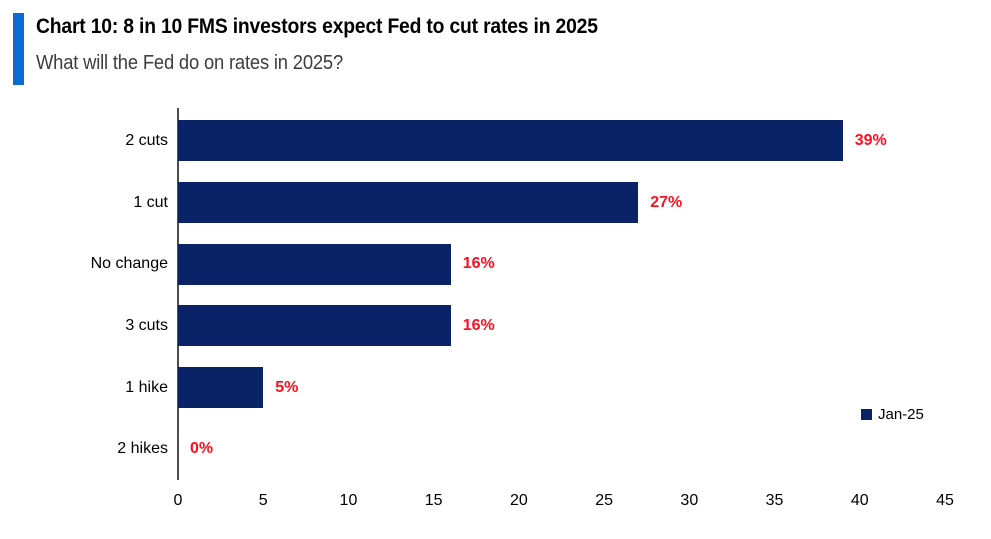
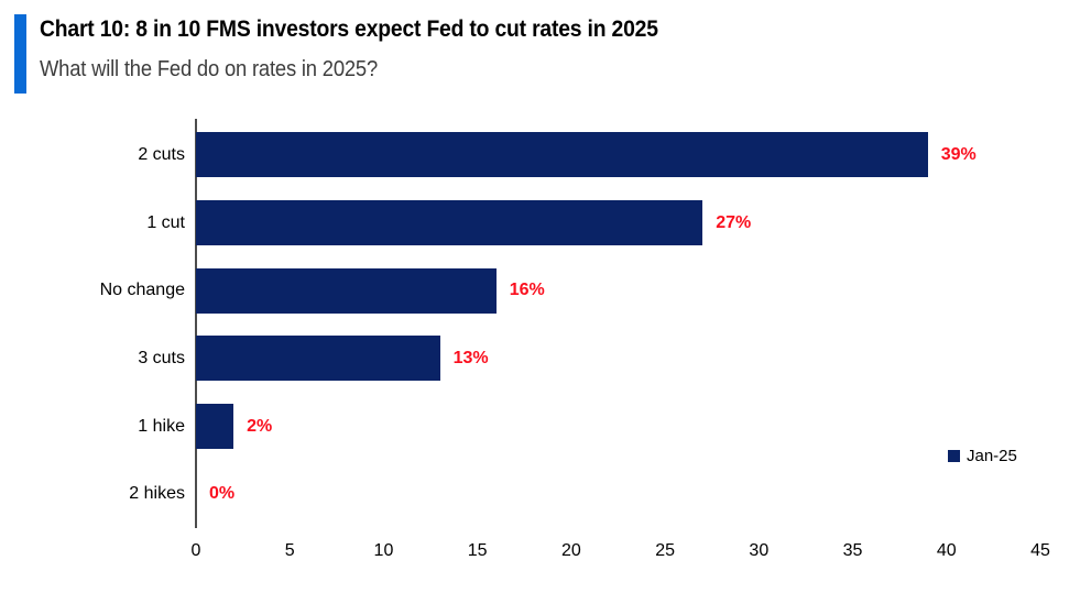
3 cuts: 16% -> 13%
1 hike: 5% -> 2%
